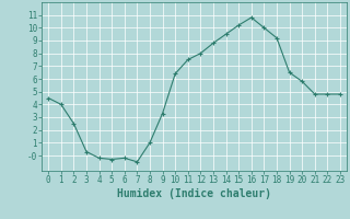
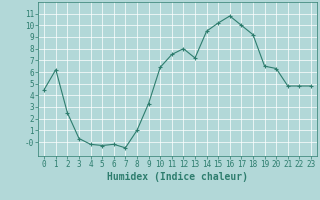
1: 4.0 -> 6.2
13: 8.8 -> 7.2
20: 5.8 -> 6.3
